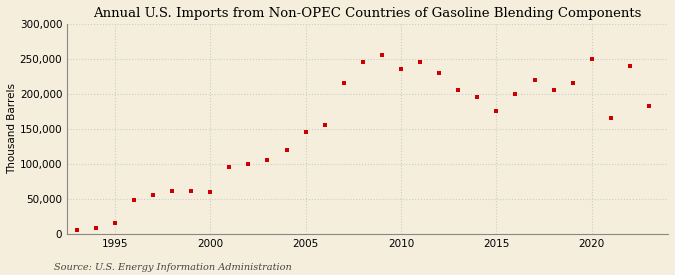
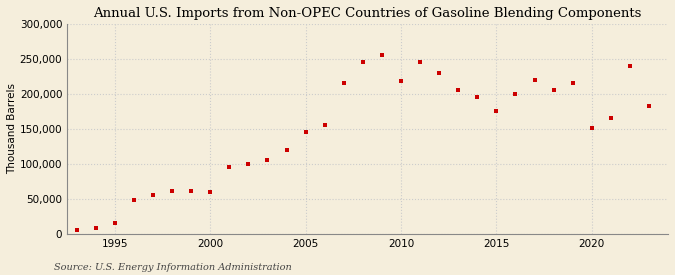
2010: 235,000 -> 218,000
2020: 250,000 -> 152,000
